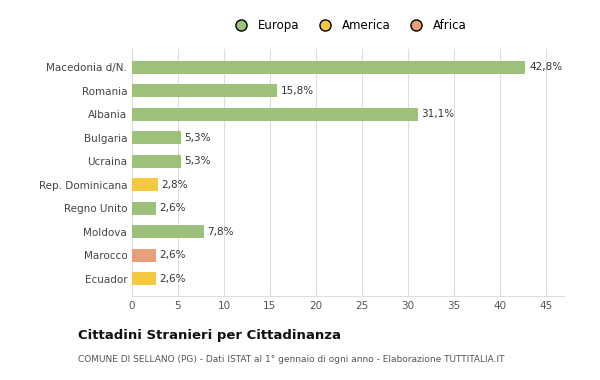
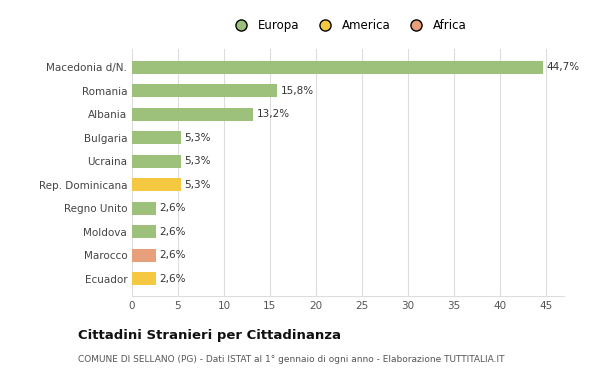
Macedonia d/N.: 42,8% -> 44,7%
Albania: 31,1% -> 13,2%
Rep. Dominicana: 2,8% -> 5,3%
Moldova: 7,8% -> 2,6%
